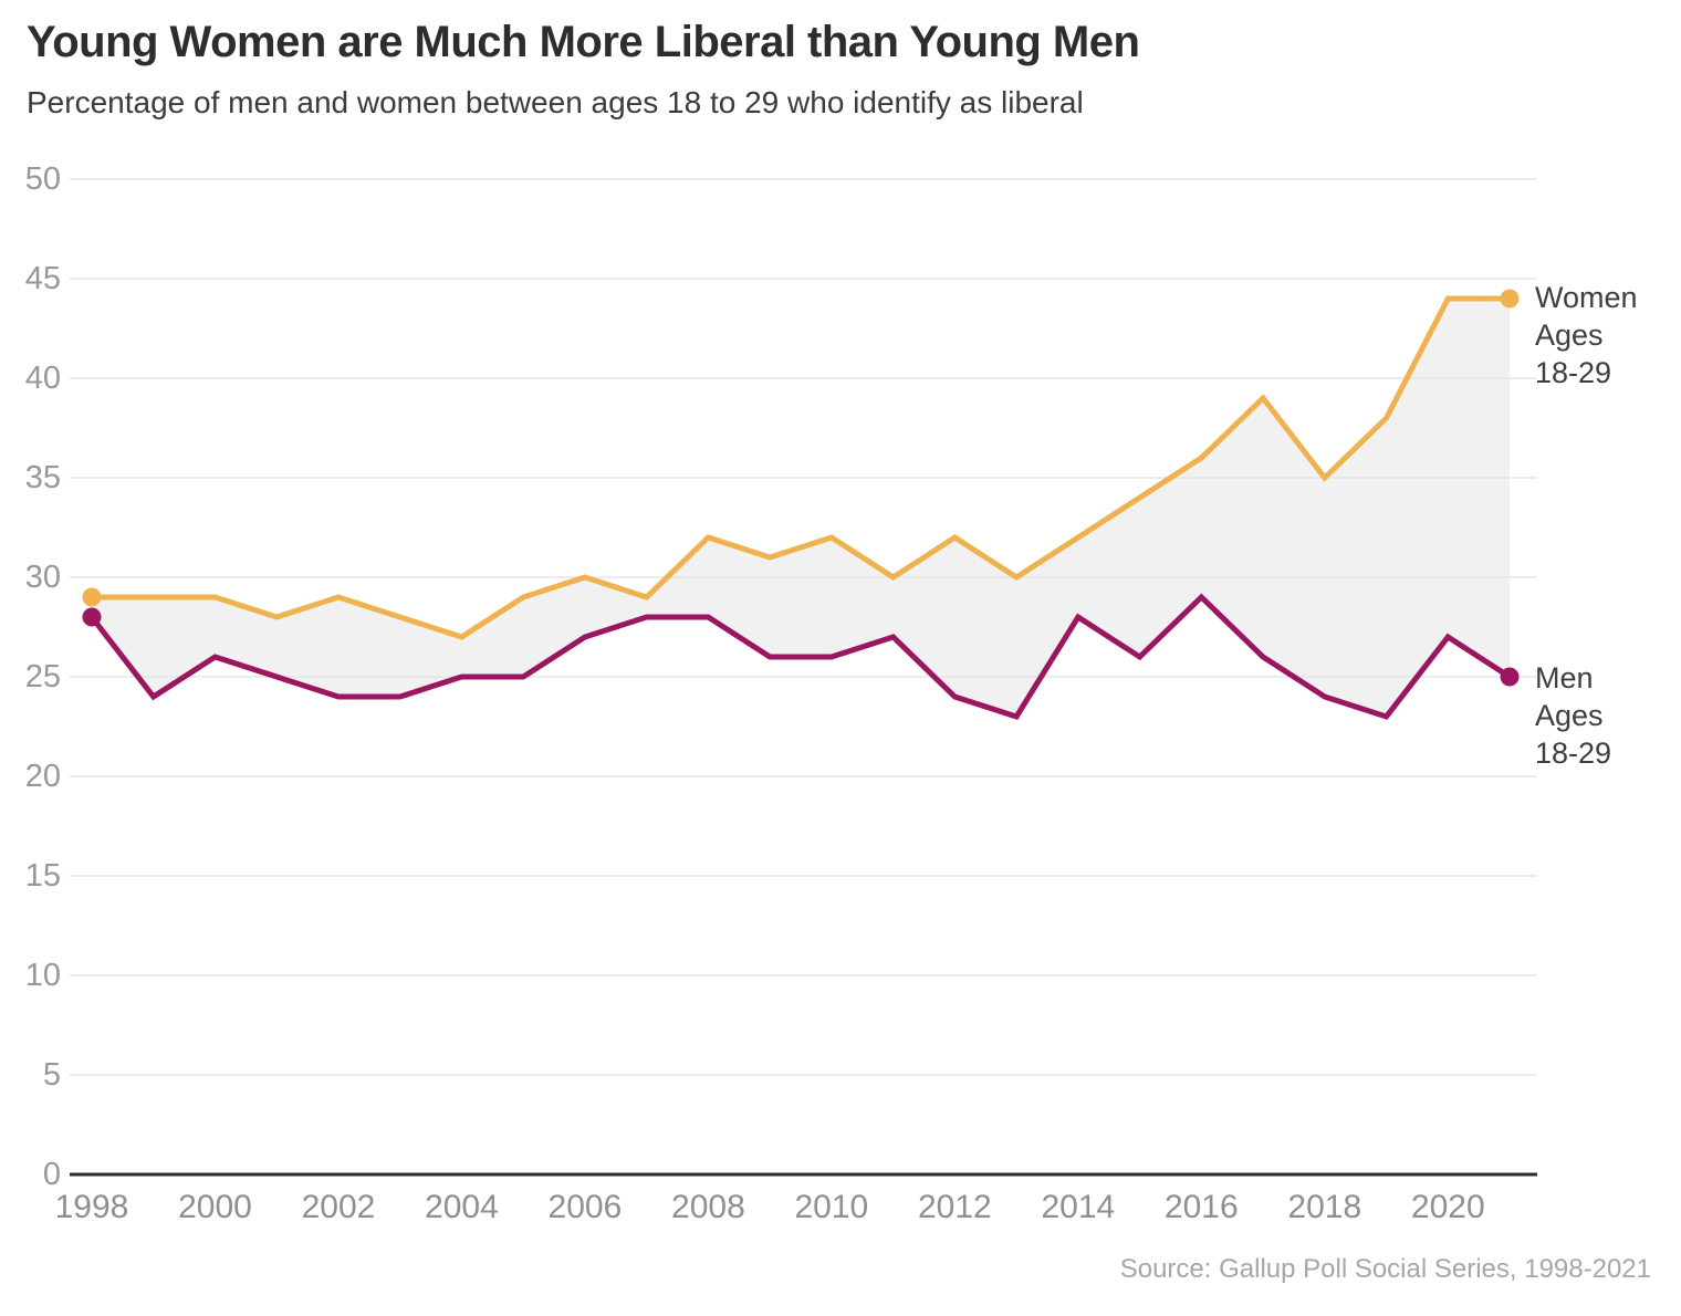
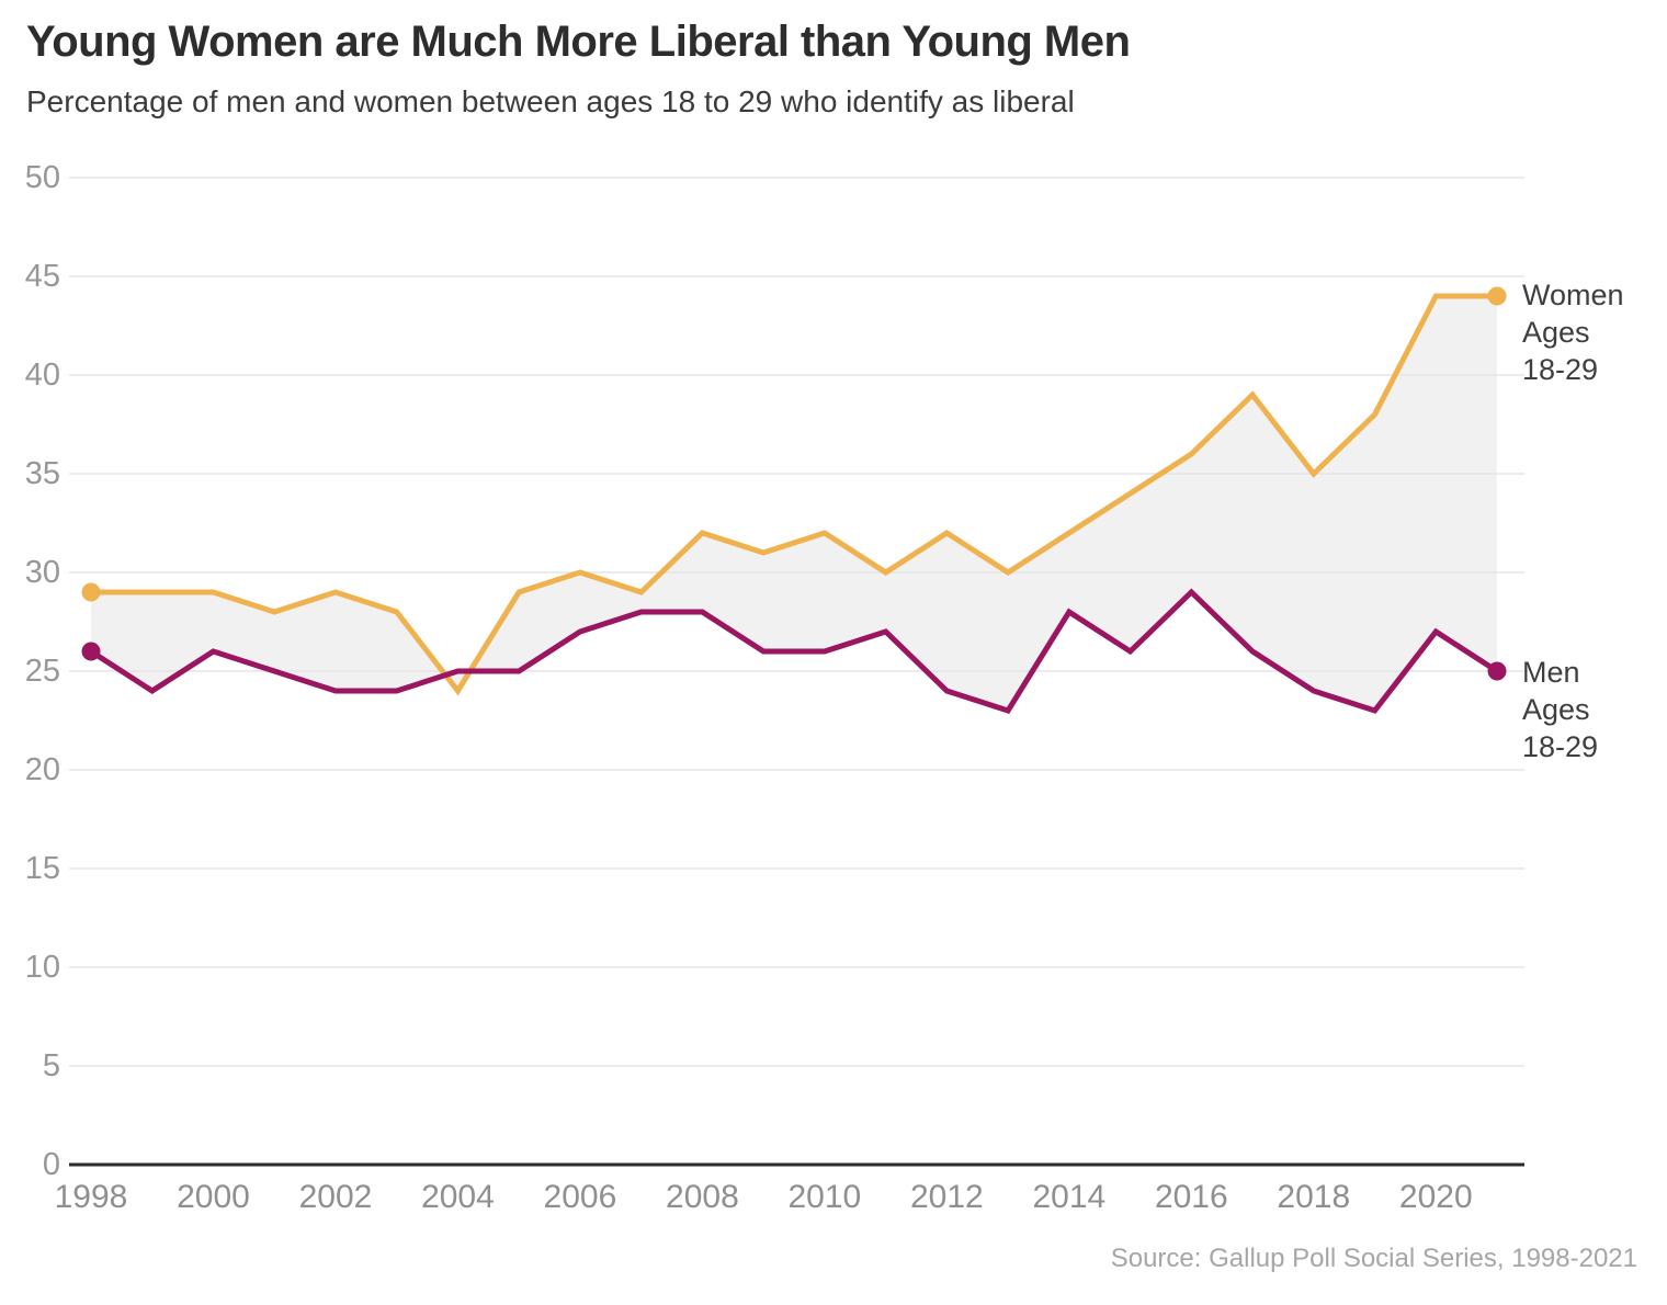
Men Ages 18-29/1998: 28 -> 26
Women Ages 18-29/2004: 27 -> 24
